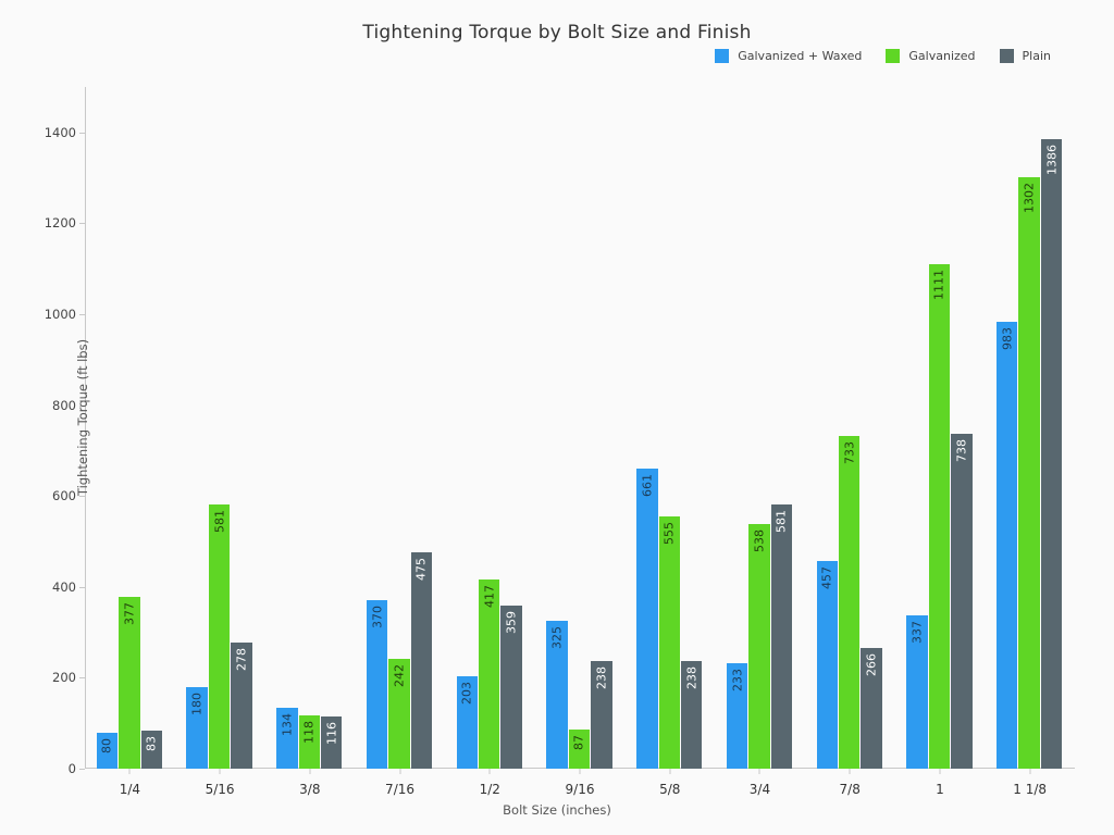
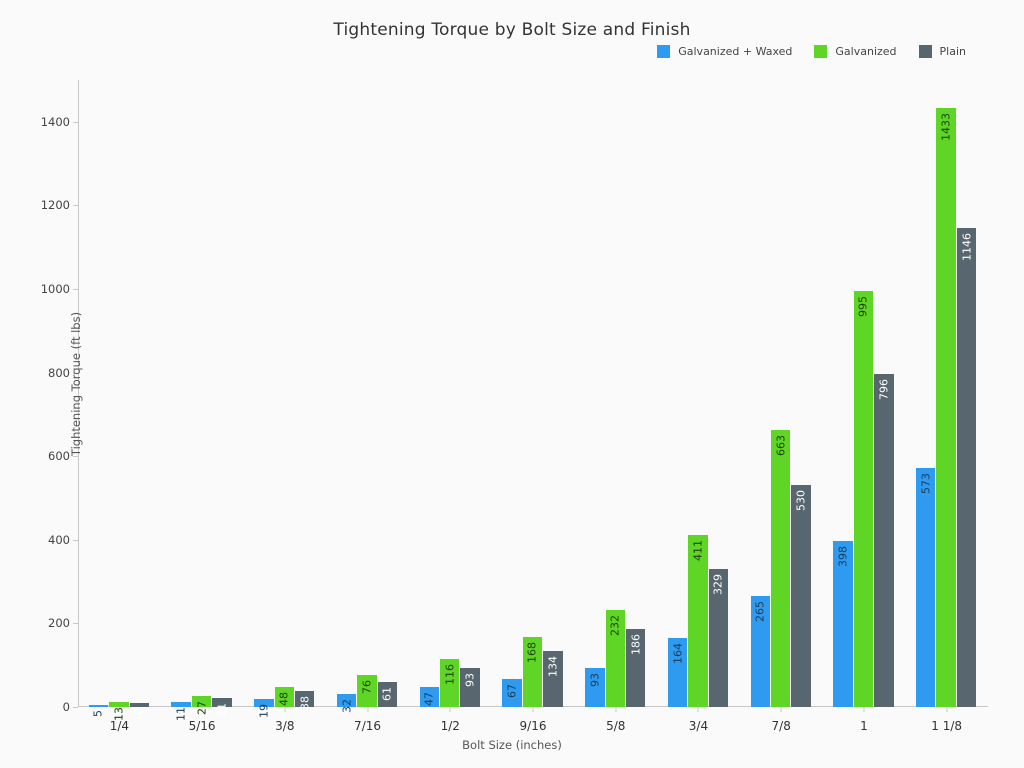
Galvanized + Waxed/1/4: 80 -> 5
Galvanized/1/4: 377 -> 13
Plain/1/4: 83 -> 10
Galvanized + Waxed/5/16: 180 -> 11
Galvanized/5/16: 581 -> 27
Plain/5/16: 278 -> 21
Galvanized + Waxed/3/8: 134 -> 19
Galvanized/3/8: 118 -> 48
Plain/3/8: 116 -> 38
Galvanized + Waxed/7/16: 370 -> 32
Galvanized/7/16: 242 -> 76
Plain/7/16: 475 -> 61
Galvanized + Waxed/1/2: 203 -> 47
Galvanized/1/2: 417 -> 116
Plain/1/2: 359 -> 93
Galvanized + Waxed/9/16: 325 -> 67
Galvanized/9/16: 87 -> 168
Plain/9/16: 238 -> 134
Galvanized + Waxed/5/8: 661 -> 93
Galvanized/5/8: 555 -> 232
Plain/5/8: 238 -> 186
Galvanized + Waxed/3/4: 233 -> 164
Galvanized/3/4: 538 -> 411
Plain/3/4: 581 -> 329
Galvanized + Waxed/7/8: 457 -> 265
Galvanized/7/8: 733 -> 663
Plain/7/8: 266 -> 530
Galvanized + Waxed/1: 337 -> 398
Galvanized/1: 1111 -> 995
Plain/1: 738 -> 796
Galvanized + Waxed/1 1/8: 983 -> 573
Galvanized/1 1/8: 1302 -> 1433
Plain/1 1/8: 1386 -> 1146
